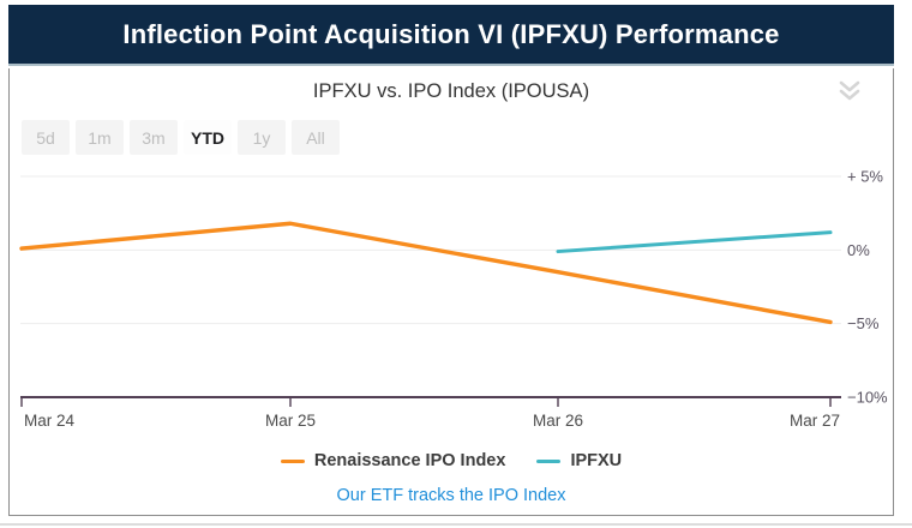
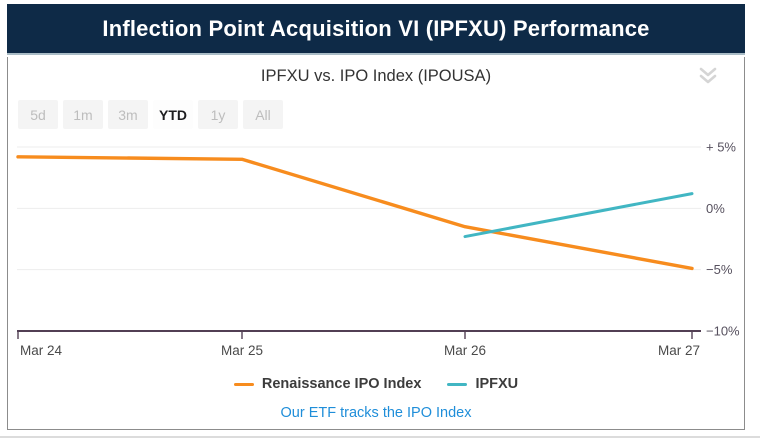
Renaissance IPO Index/Mar 24: 0.1% -> 4.2%
Renaissance IPO Index/Mar 25: 1.8% -> 4.0%
IPFXU/Mar 26: -0.1% -> -2.3%
